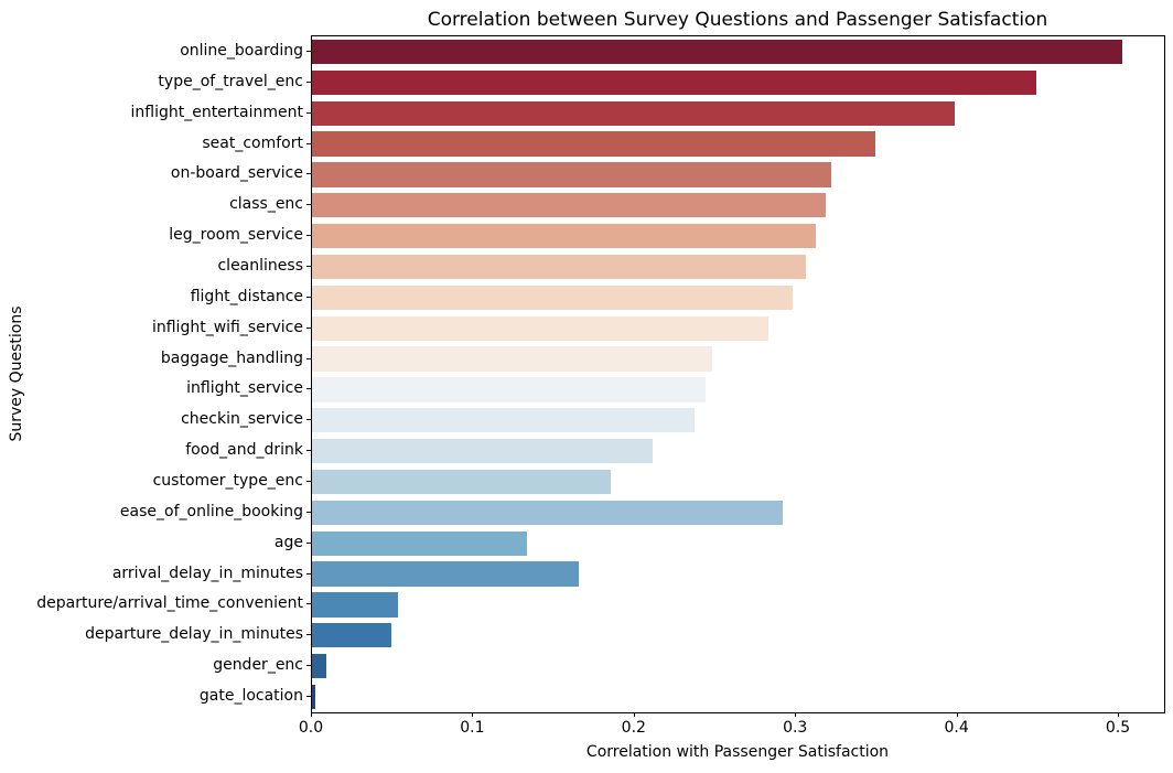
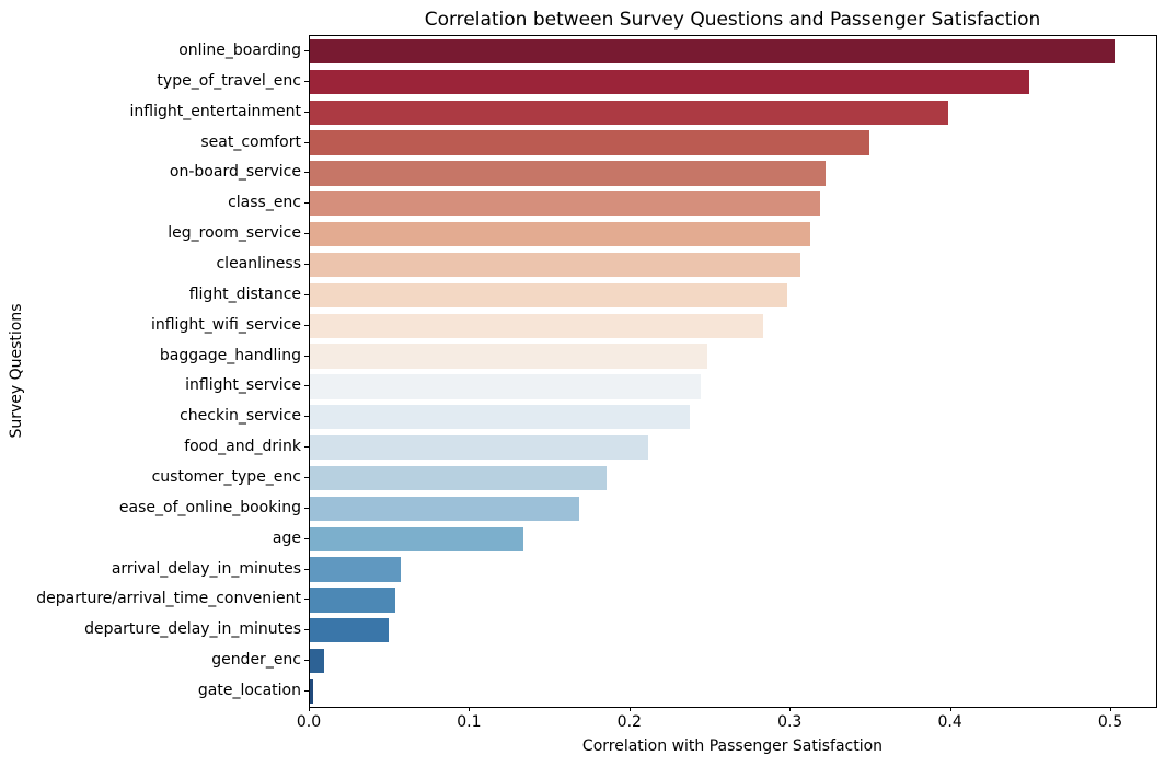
ease_of_online_booking: 0.292 -> 0.168
arrival_delay_in_minutes: 0.165 -> 0.057
